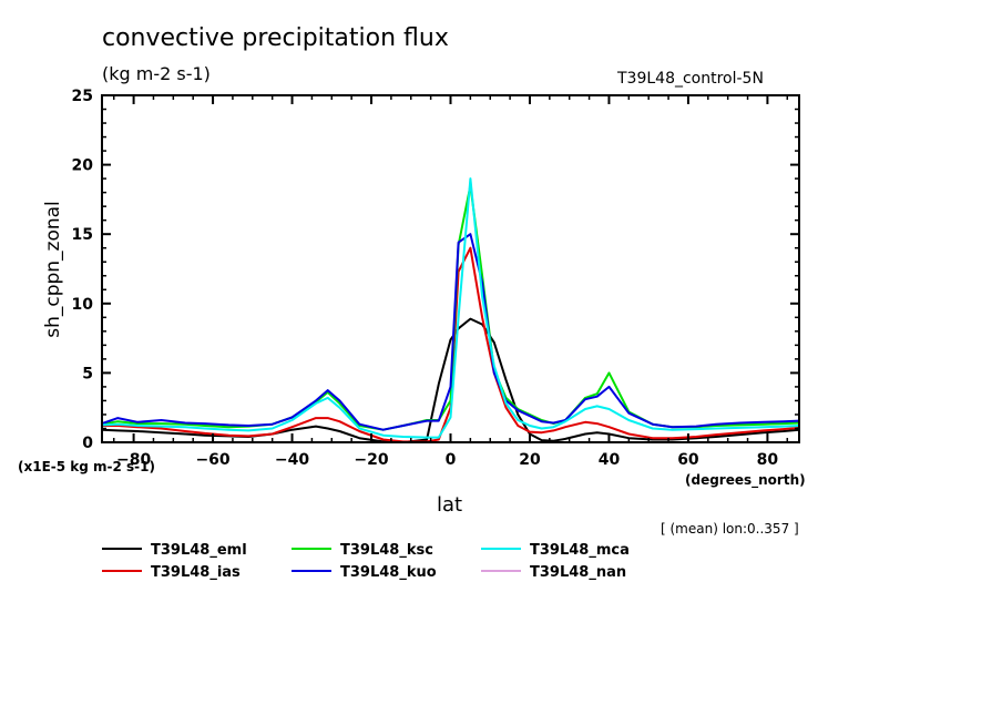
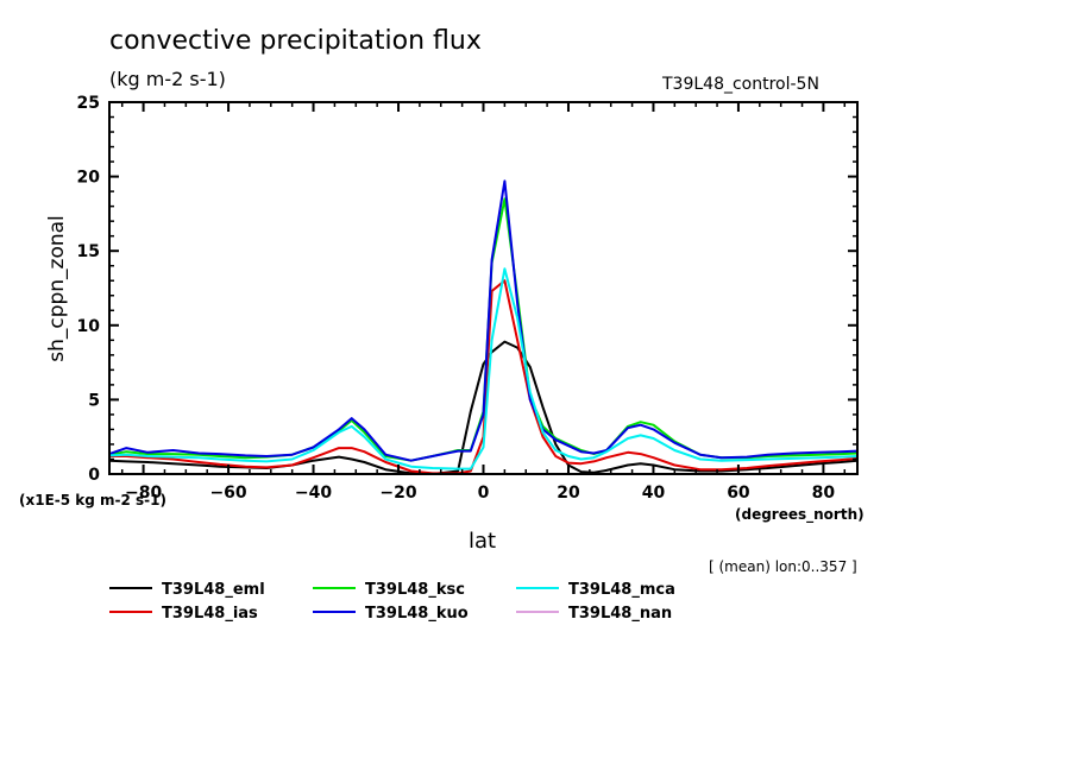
T39L48_ksc/0: 3 -> 4
T39L48_ias/5: 14 -> 13
T39L48_kuo/5: 15 -> 20
T39L48_mca/5: 19 -> 14
T39L48_ksc/40: 5 -> 3
T39L48_kuo/40: 4 -> 3
